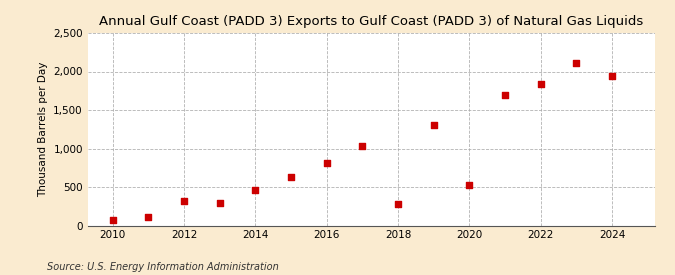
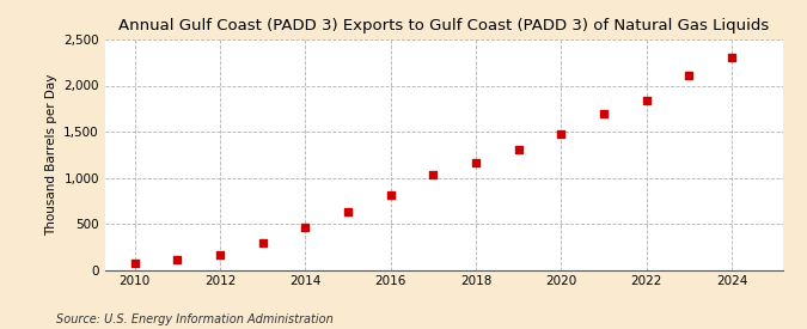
2012: 320 -> 160
2018: 280 -> 1,160
2020: 520 -> 1,480
2024: 1,940 -> 2,310
